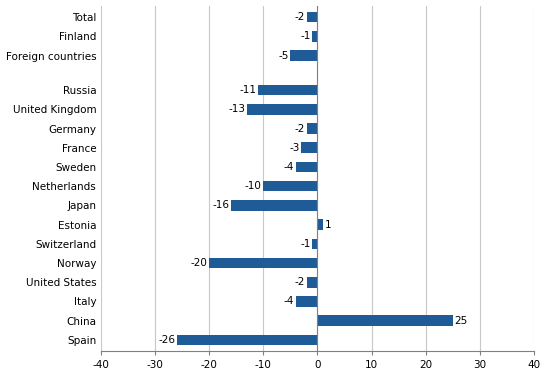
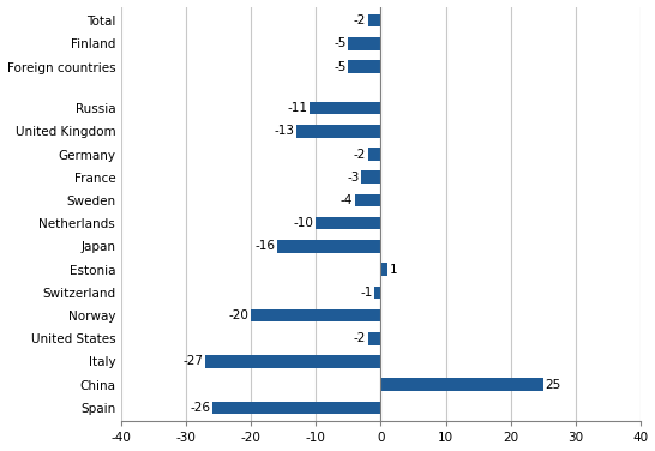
Finland: -1 -> -5
Italy: -4 -> -27
